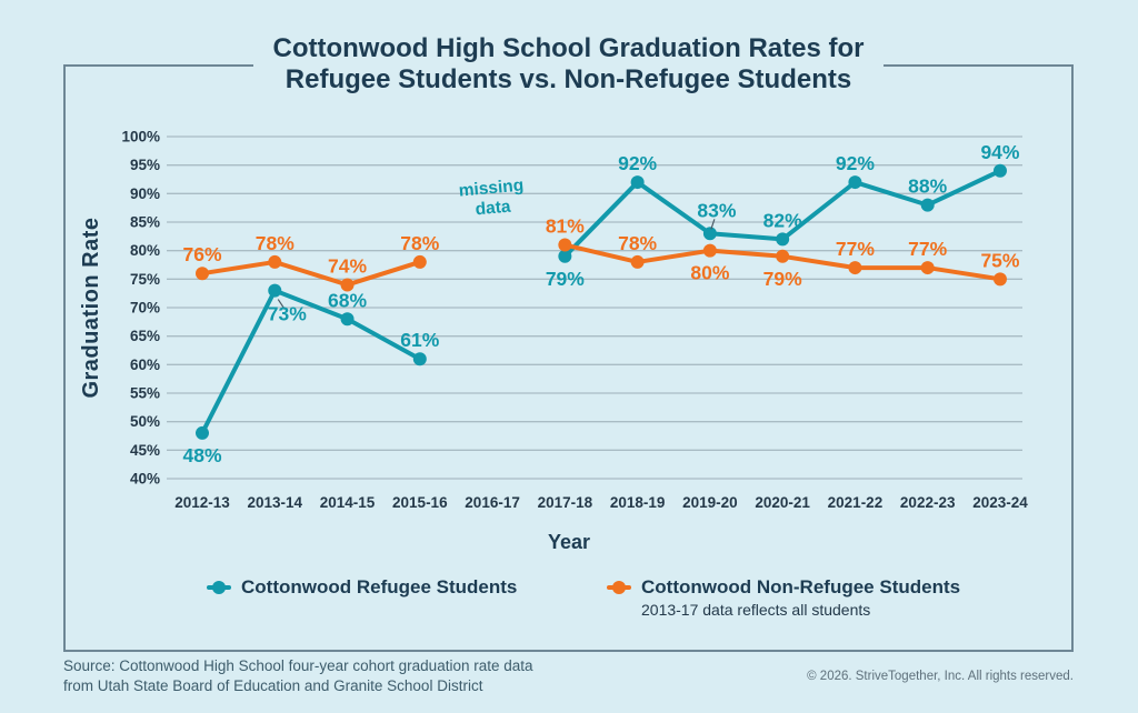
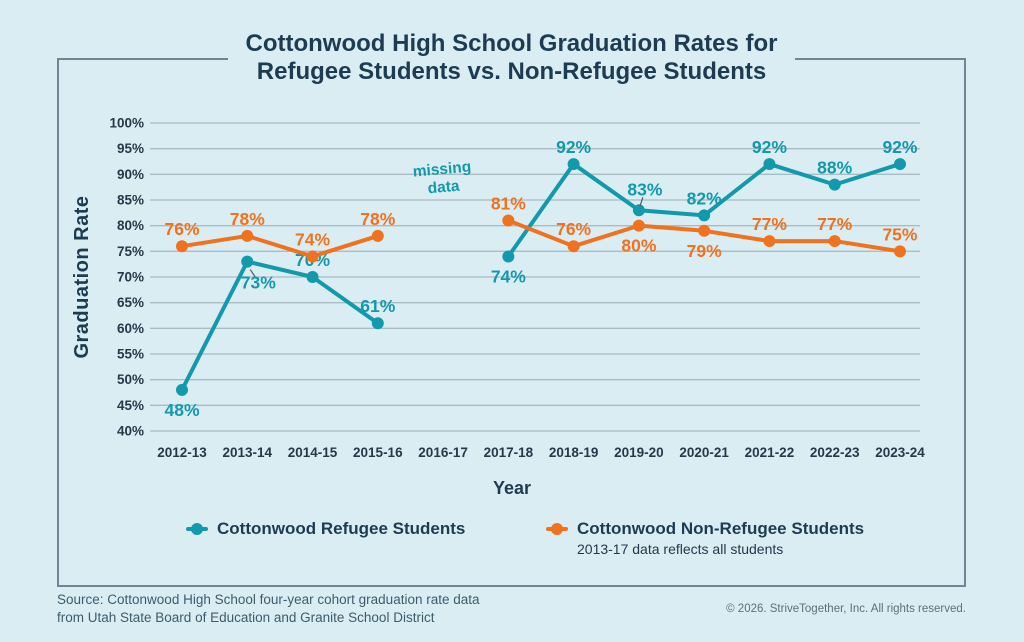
Cottonwood Refugee Students/2014-15: 68% -> 70%
Cottonwood Refugee Students/2017-18: 79% -> 74%
Cottonwood Non-Refugee Students/2018-19: 78% -> 76%
Cottonwood Refugee Students/2023-24: 94% -> 92%
